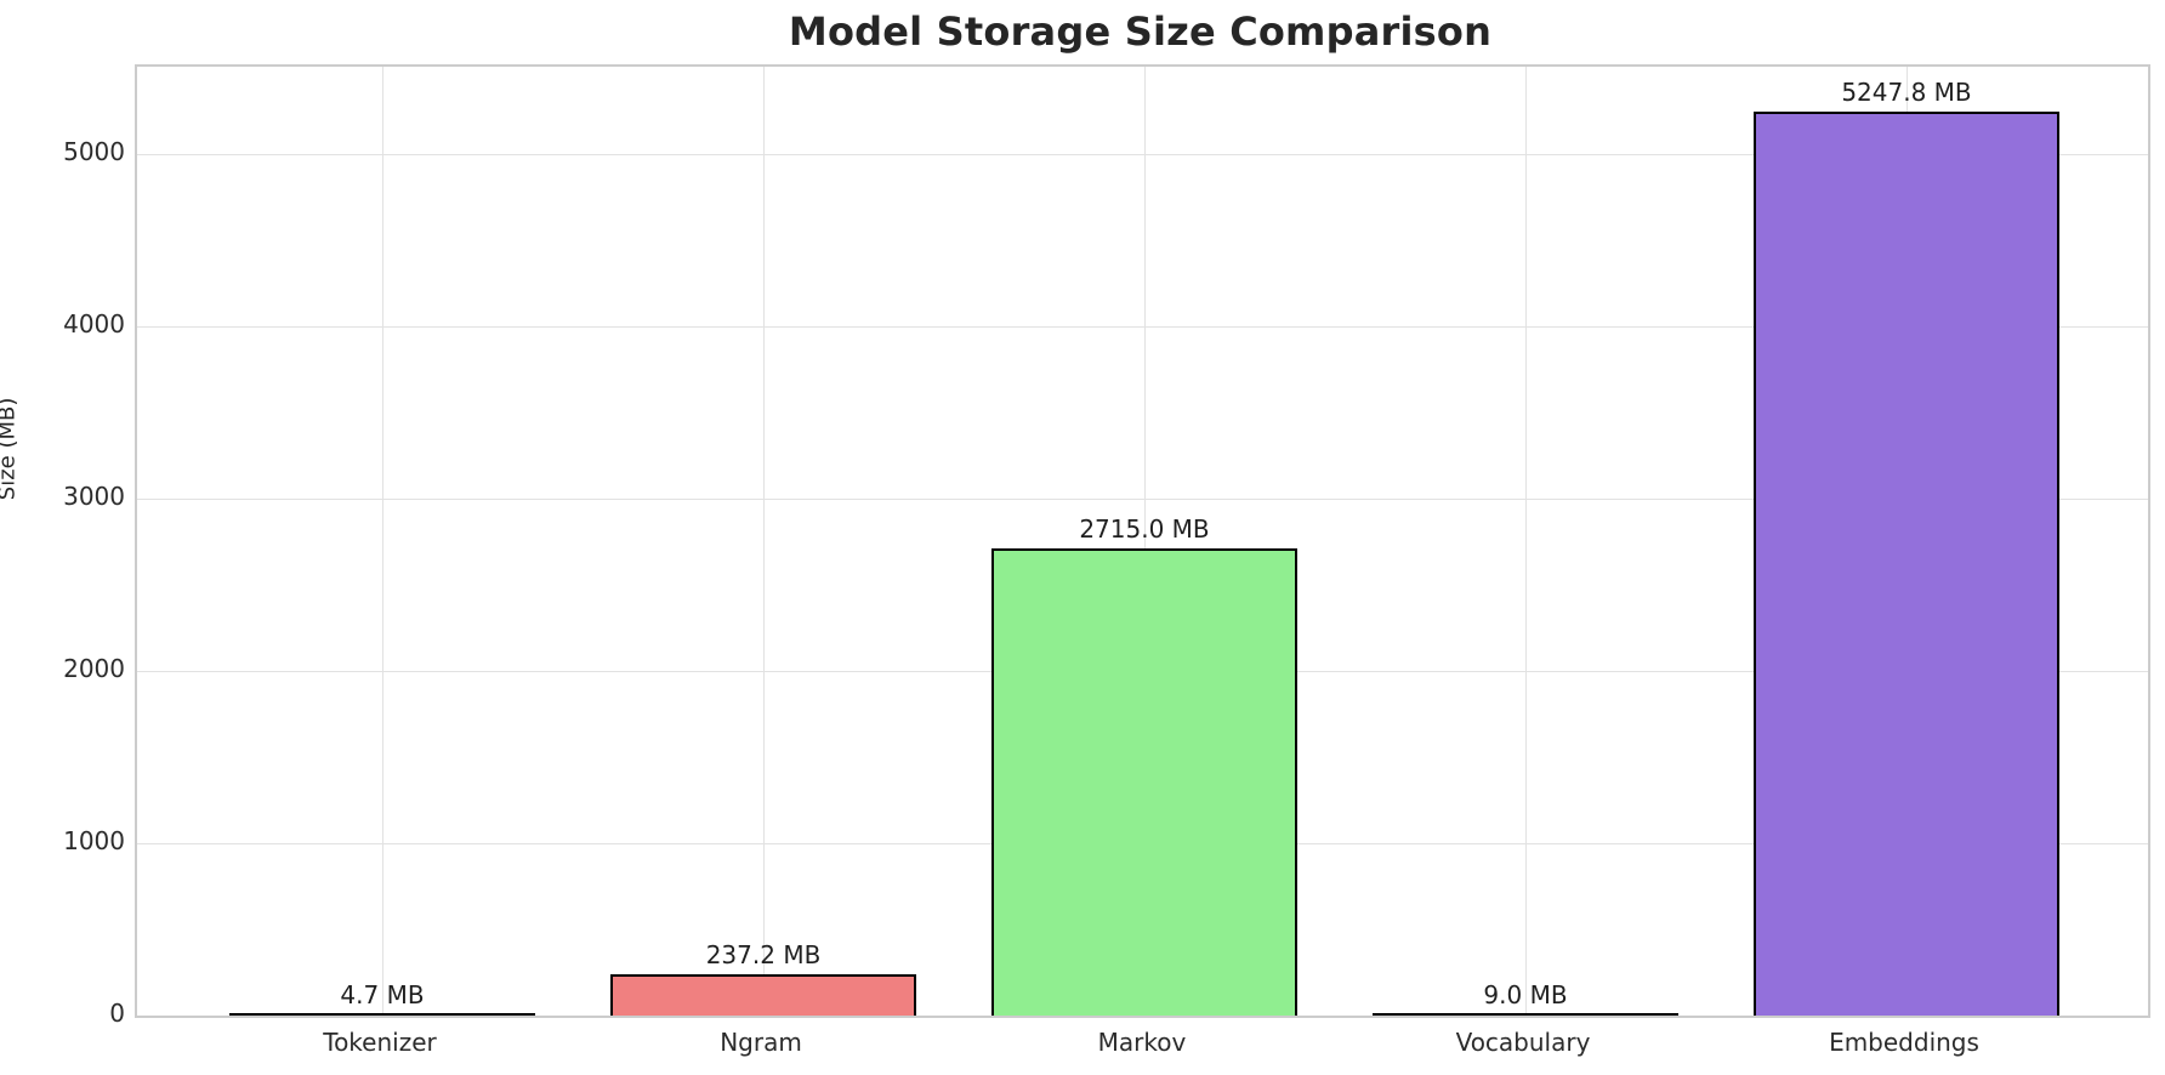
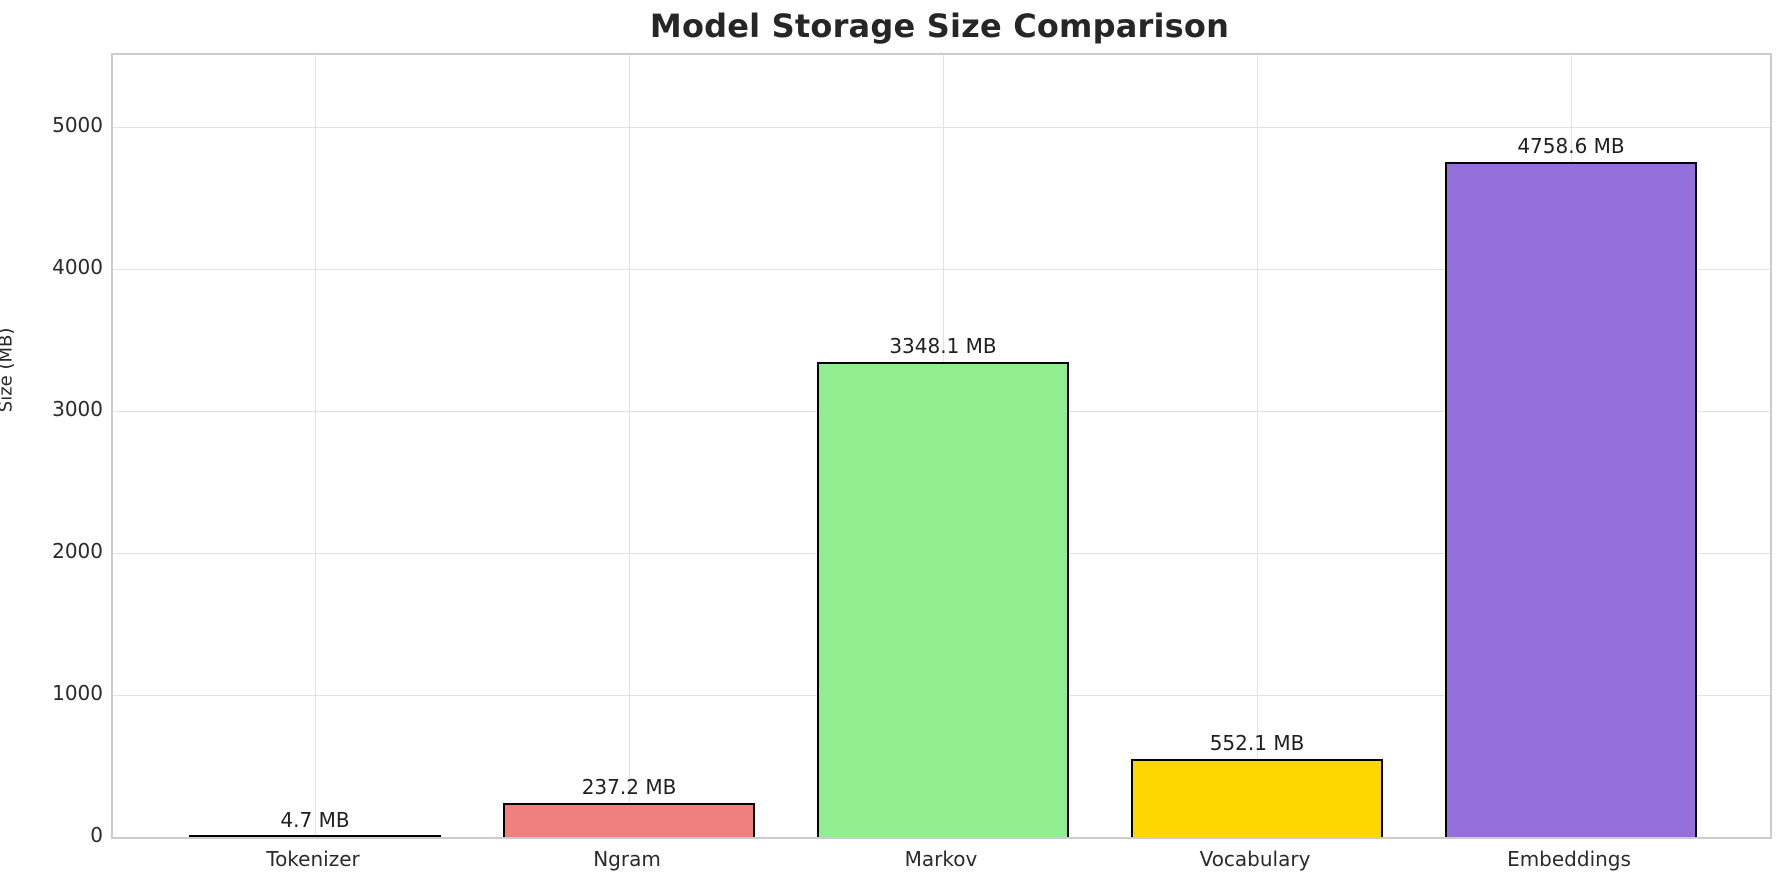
Markov: 2715.0 -> 3348.1
Vocabulary: 9.0 -> 552.1
Embeddings: 5247.8 -> 4758.6
